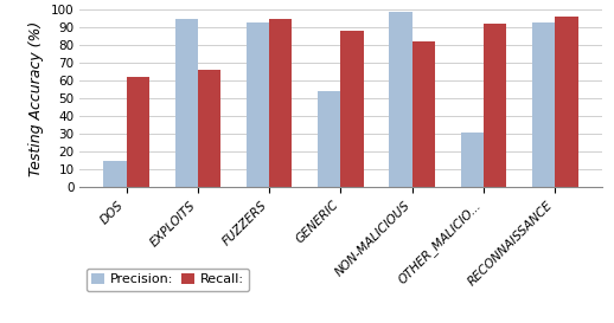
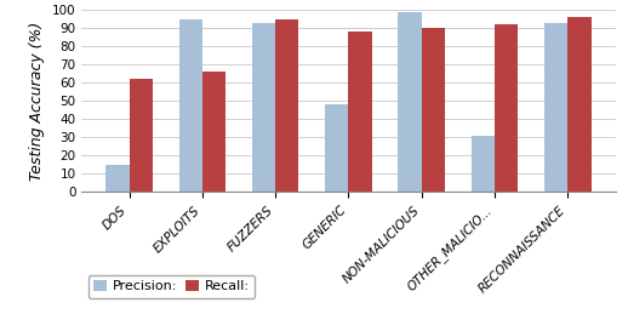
Precision:/GENERIC: 54 -> 48
Recall:/NON-MALICIOUS: 82 -> 90
